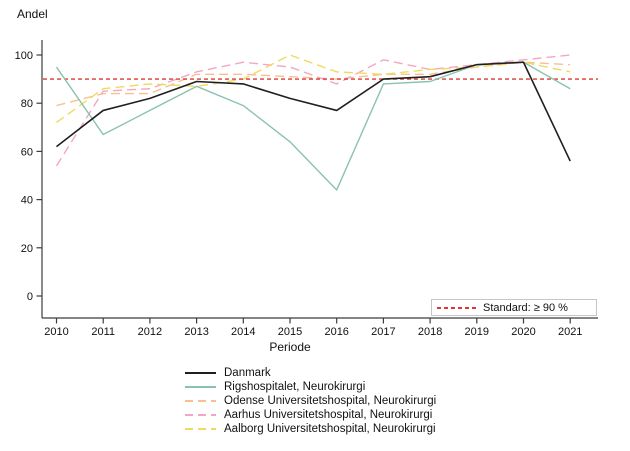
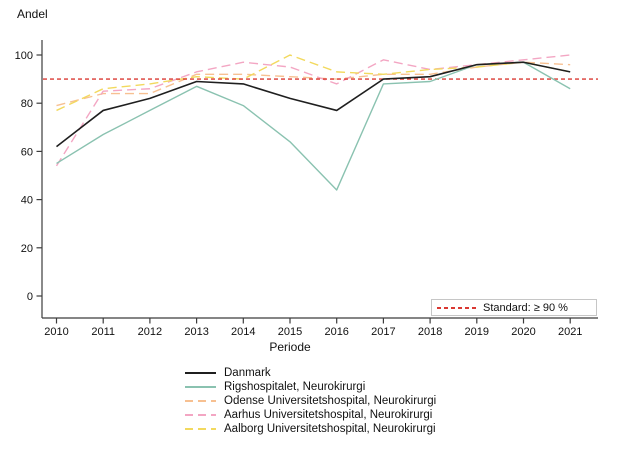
Rigshospitalet, Neurokirurgi/2010: 95 -> 55
Aalborg Universitetshospital, Neurokirurgi/2010: 72 -> 77
Aalborg Universitetshospital, Neurokirurgi/2013: 87 -> 91
Danmark/2021: 56 -> 93
